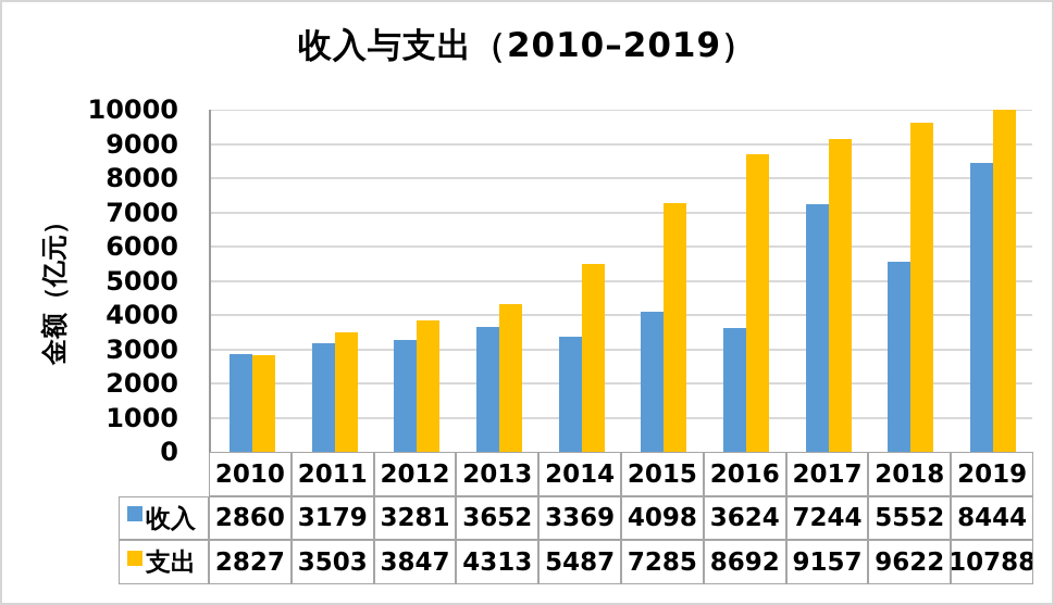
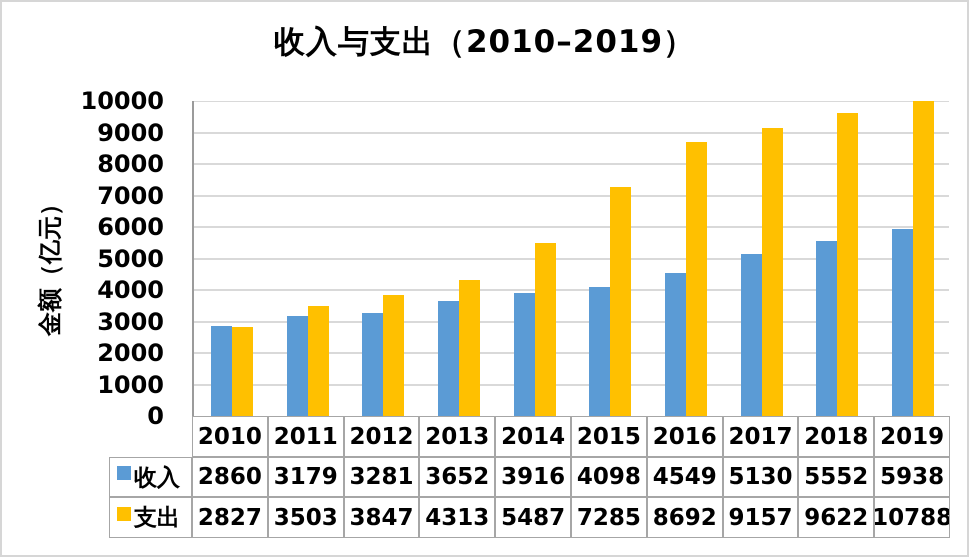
收入/2014: 3369 -> 3916
收入/2016: 3624 -> 4549
收入/2017: 7244 -> 5130
收入/2019: 8444 -> 5938
